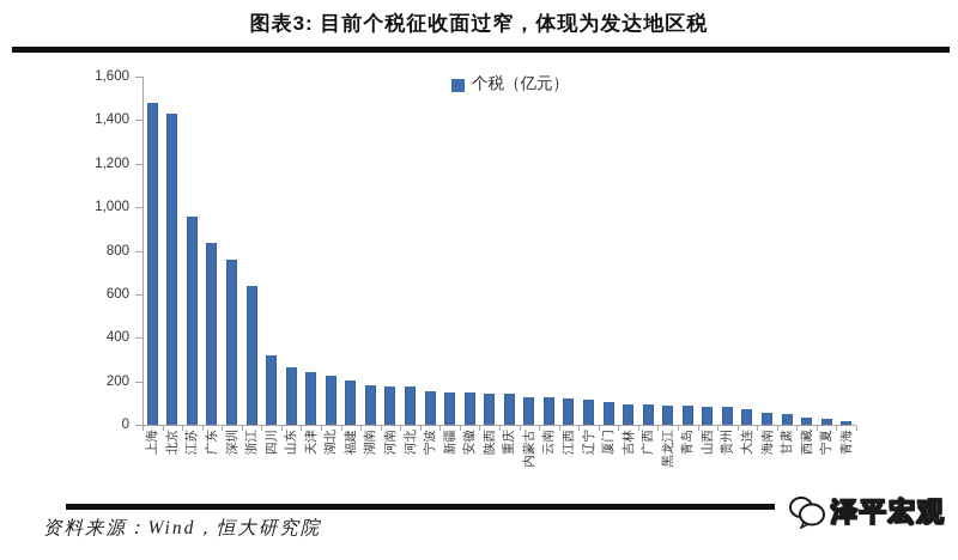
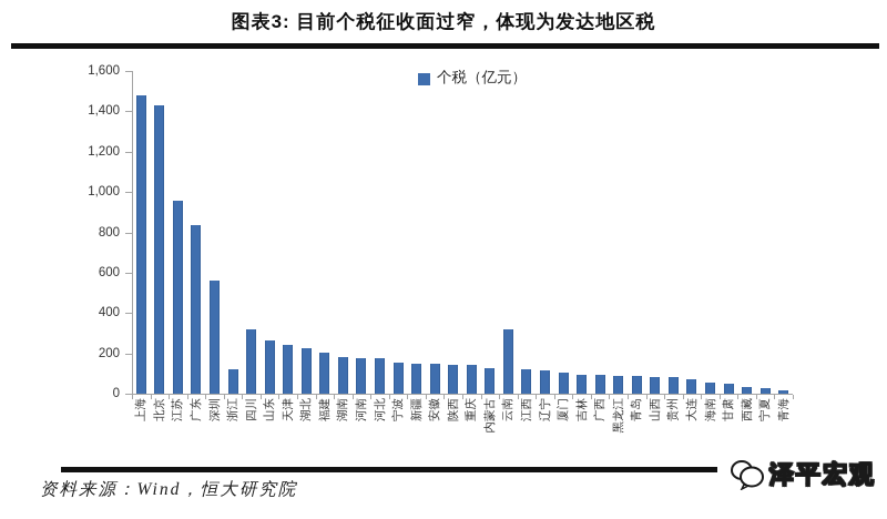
深圳: 760 -> 560
浙江: 640 -> 120
云南: 130 -> 320
